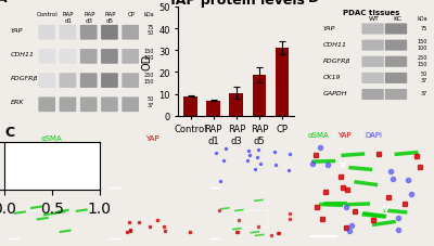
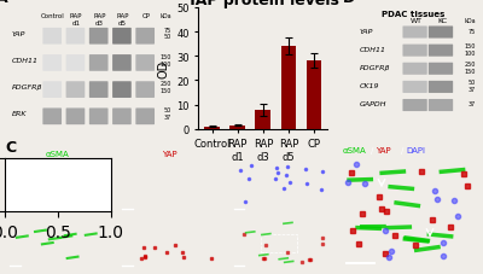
Control: 9.0 -> 1.0
RAP d1: 7.0 -> 1.5
RAP d3: 10.5 -> 8.0
RAP d5: 18.5 -> 34.0
CP: 31.0 -> 28.0
